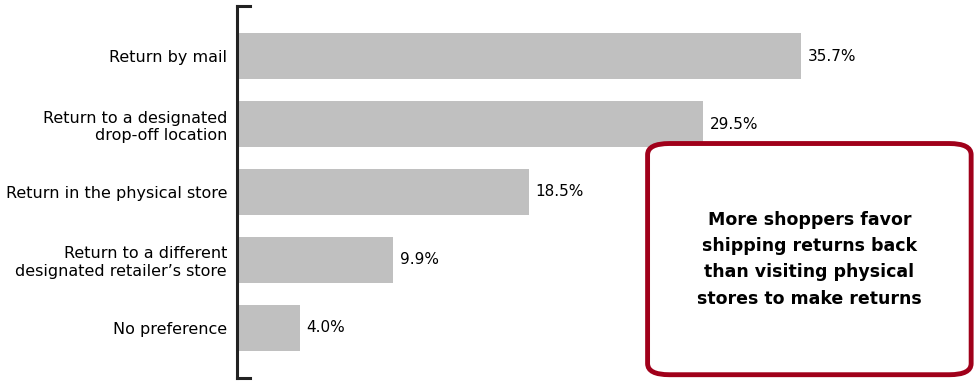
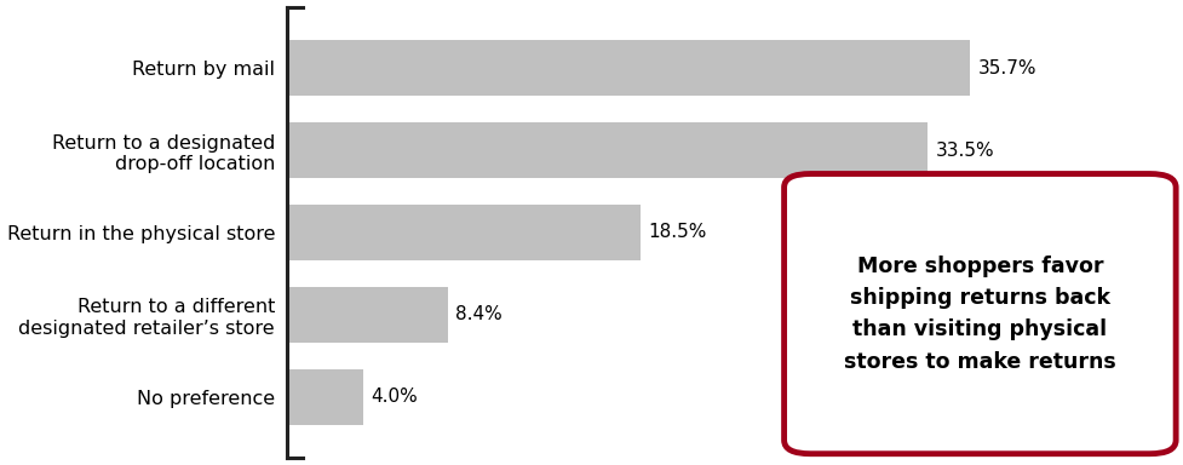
Return to a designated drop-off location: 29.5% -> 33.5%
Return to a different designated retailer’s store: 9.9% -> 8.4%
